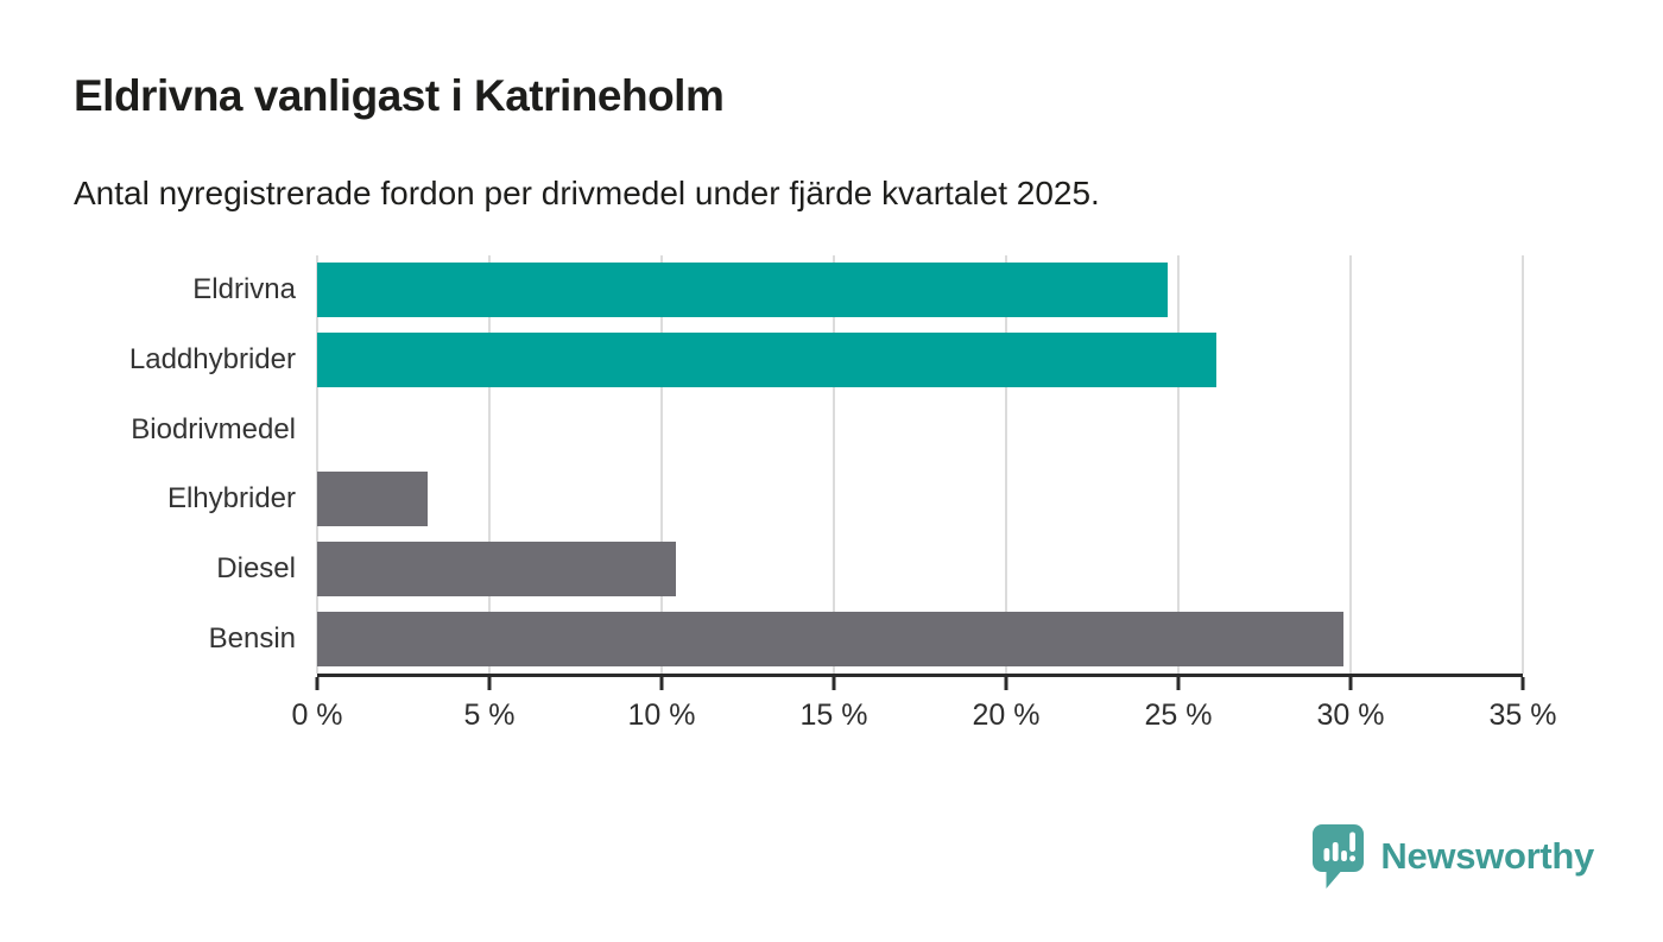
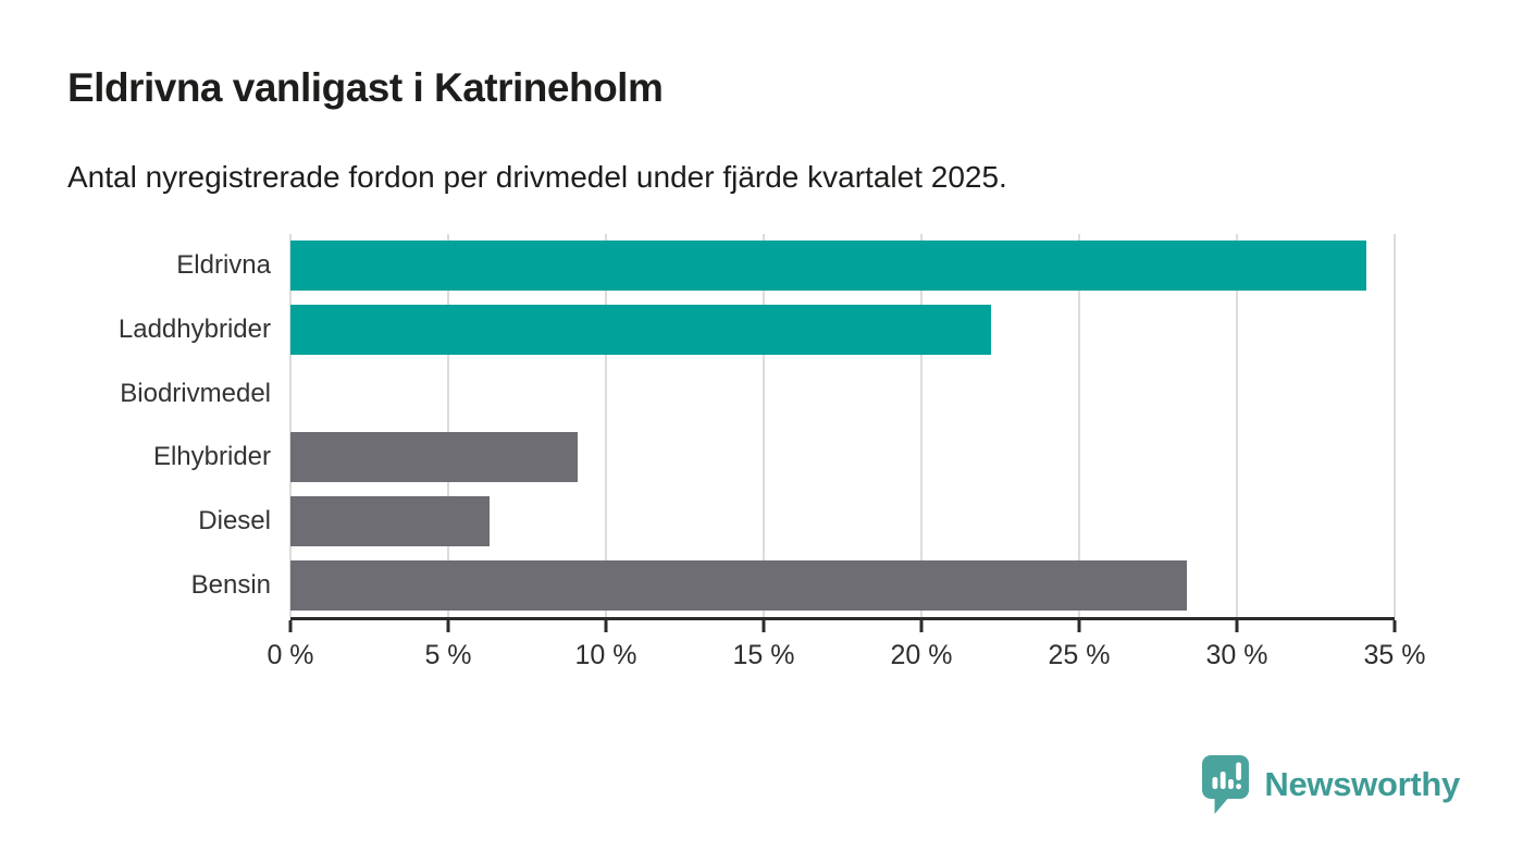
Eldrivna: 24.7% -> 34.1%
Laddhybrider: 26.1% -> 22.2%
Elhybrider: 3.2% -> 9.1%
Diesel: 10.4% -> 6.3%
Bensin: 29.8% -> 28.4%
